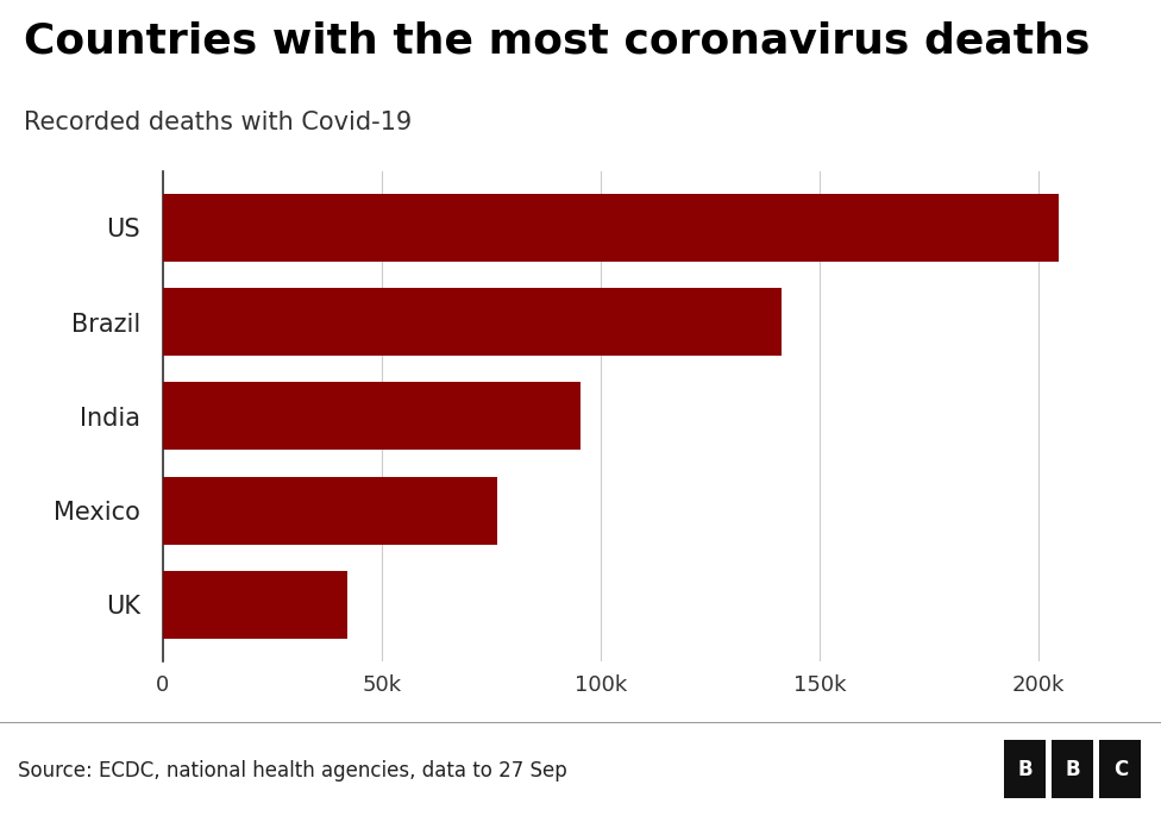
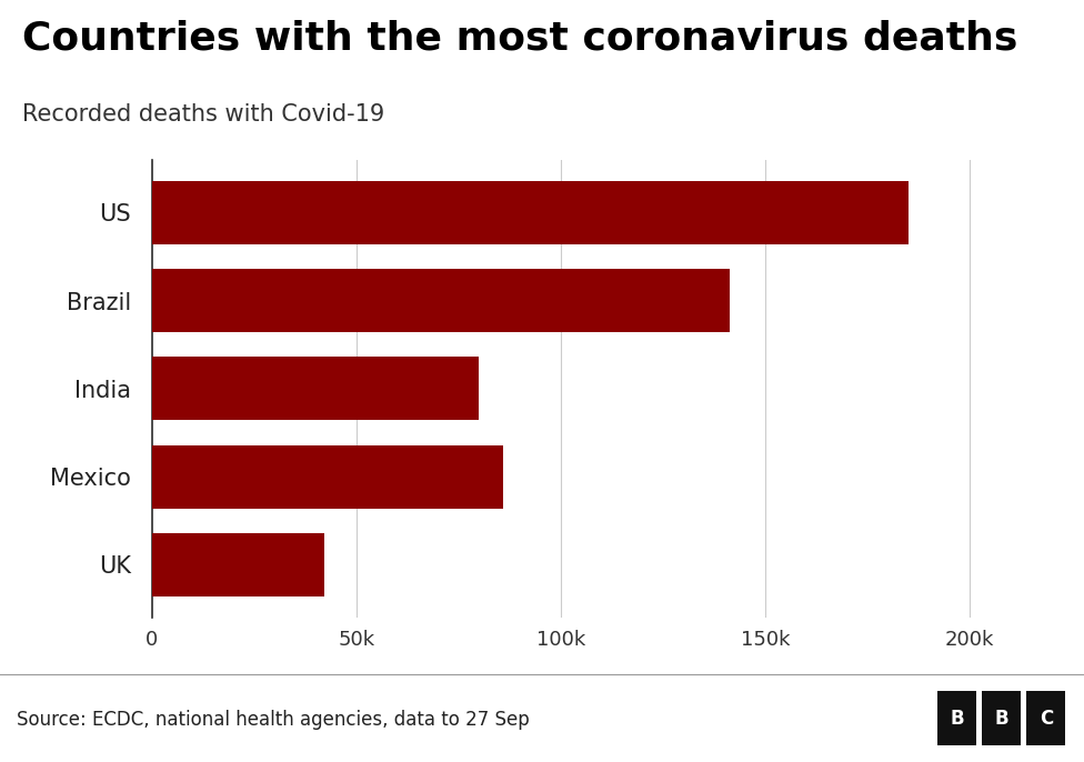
US: 204.7k -> 185.0k
India: 95.5k -> 80.0k
Mexico: 76.4k -> 86.0k
